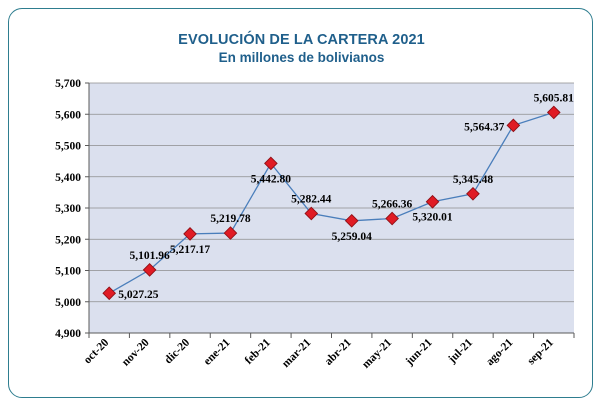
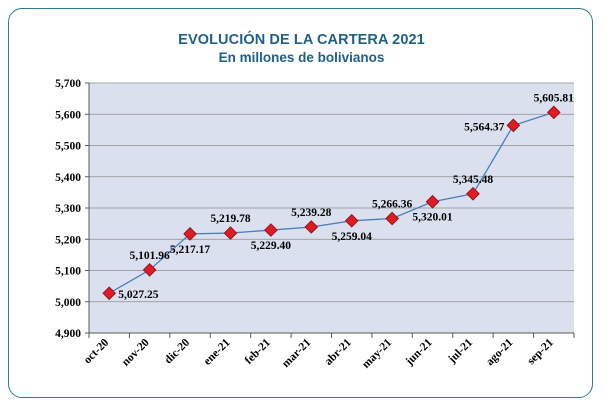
feb-21: 5,442.80 -> 5,229.40
mar-21: 5,282.44 -> 5,239.28
